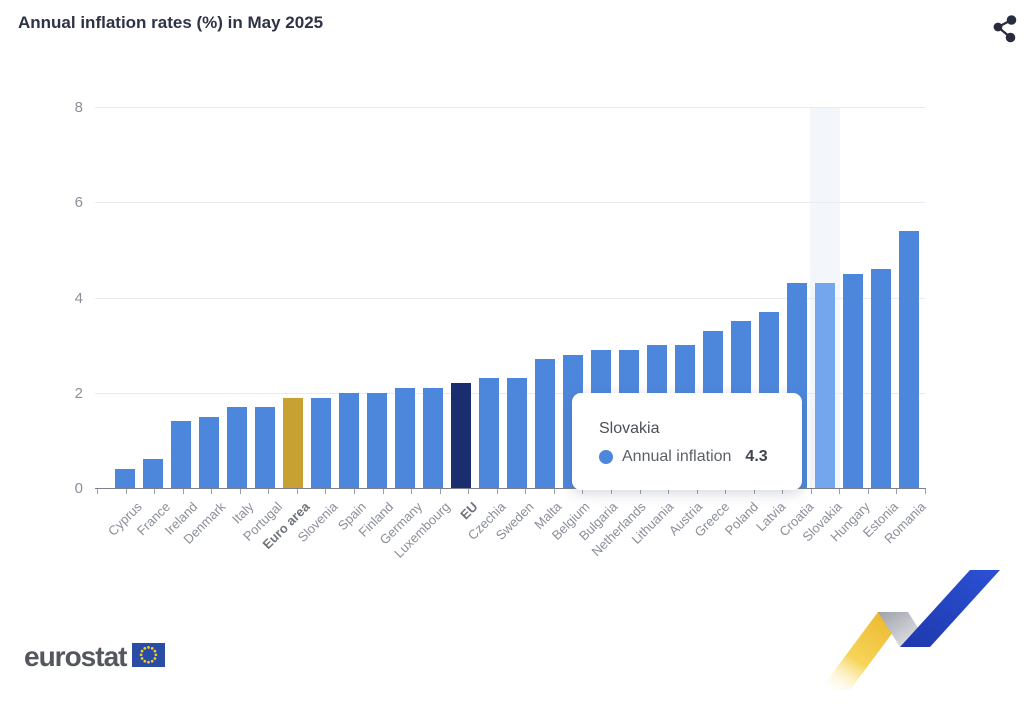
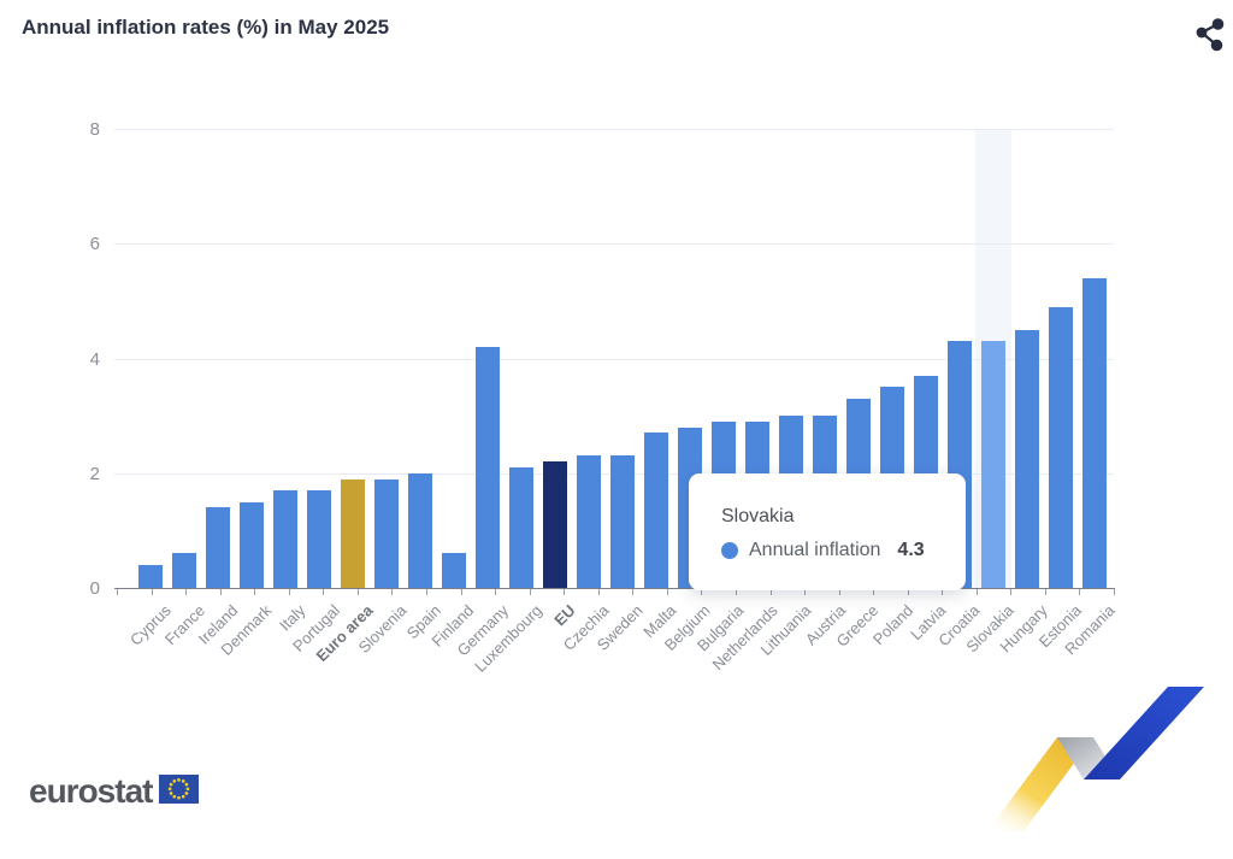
Finland: 2.0 -> 0.6
Germany: 2.1 -> 4.2
Estonia: 4.6 -> 4.9
